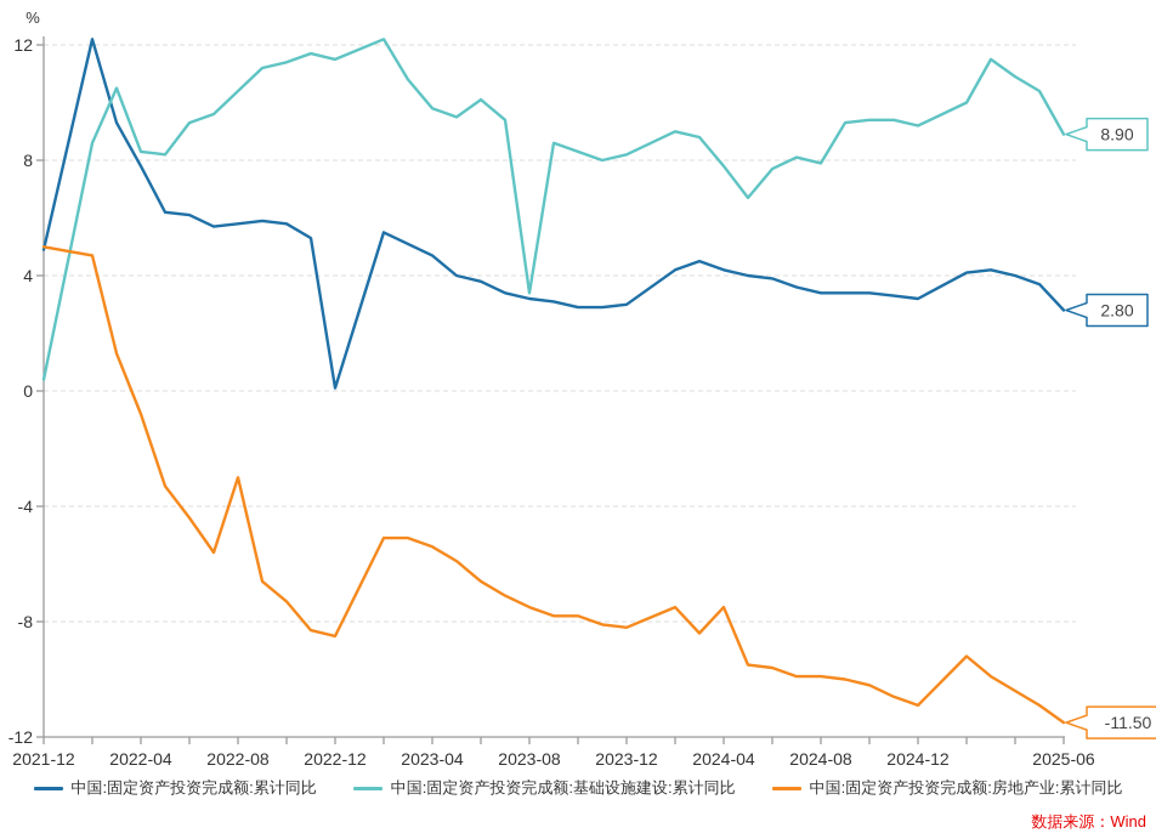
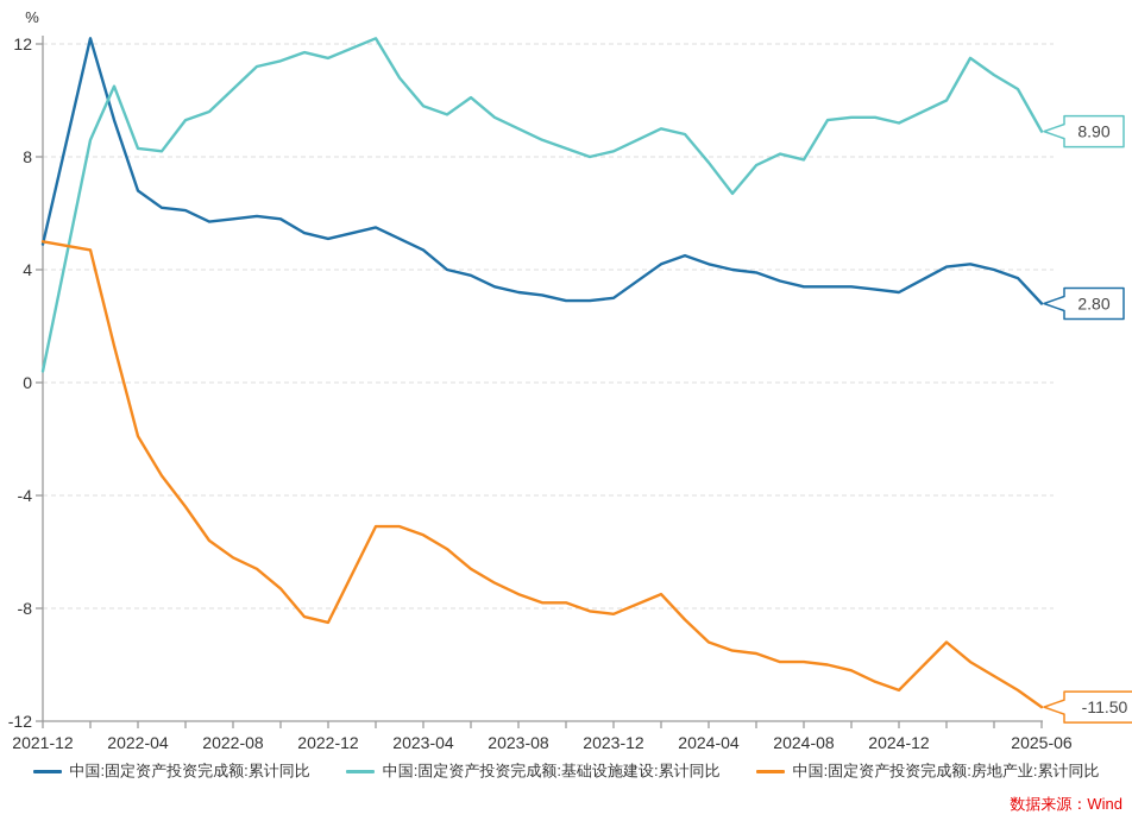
中国:固定资产投资完成额:累计同比/2022-04: 7.8 -> 6.8
中国:固定资产投资完成额:房地产业:累计同比/2022-04: -0.8 -> -1.9
中国:固定资产投资完成额:房地产业:累计同比/2022-08: -3.0 -> -6.2
中国:固定资产投资完成额:累计同比/2022-12: 0.1 -> 5.1
中国:固定资产投资完成额:基础设施建设:累计同比/2023-08: 3.4 -> 9.0
中国:固定资产投资完成额:房地产业:累计同比/2024-04: -7.5 -> -9.2
